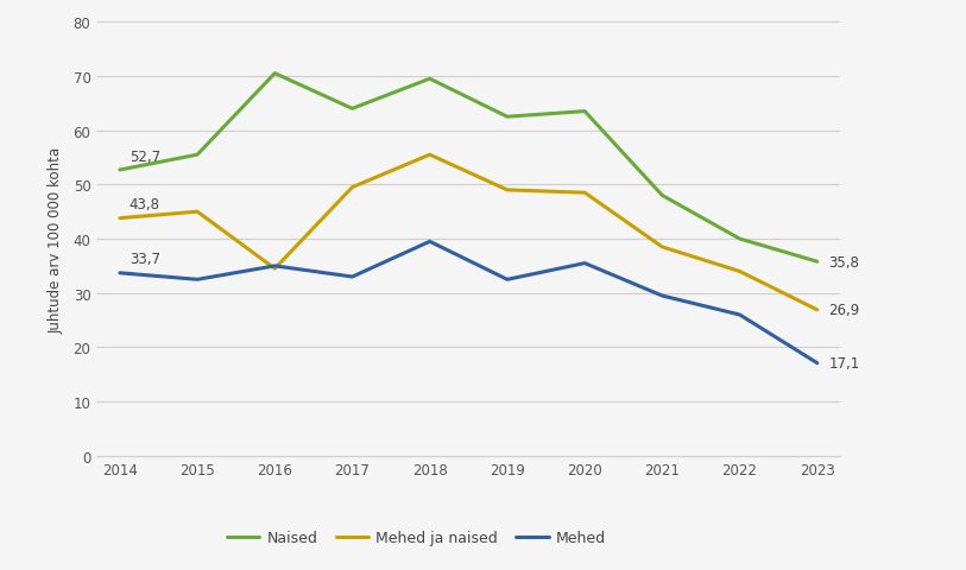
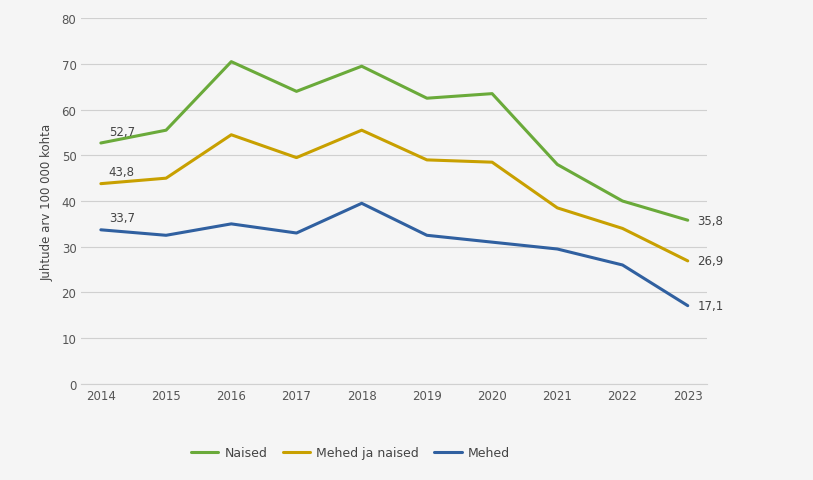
Mehed ja naised/2016: 34.5 -> 54.5
Mehed/2020: 35.5 -> 31.0
